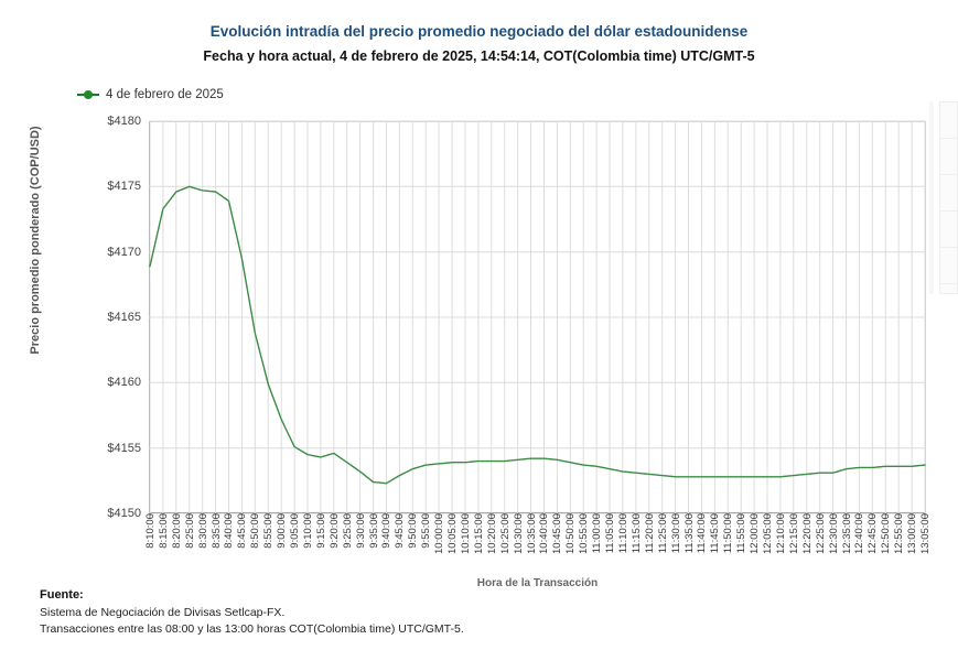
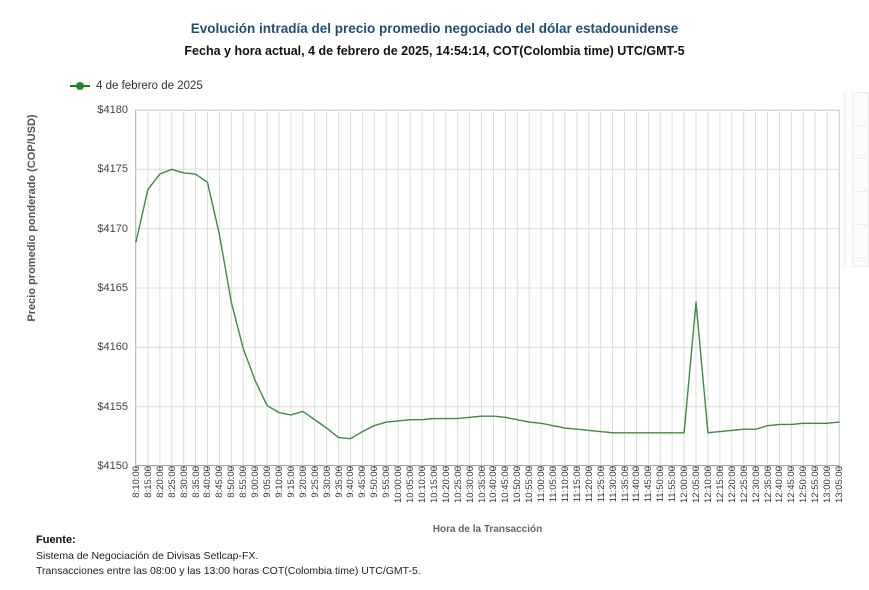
12:05:00: $4152.8 -> $4163.8
